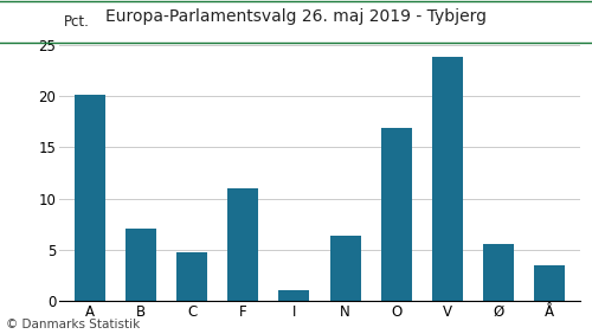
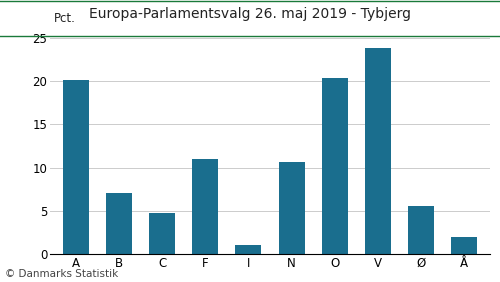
N: 6.3 -> 10.6
O: 16.9 -> 20.4
Å: 3.5 -> 2.0
